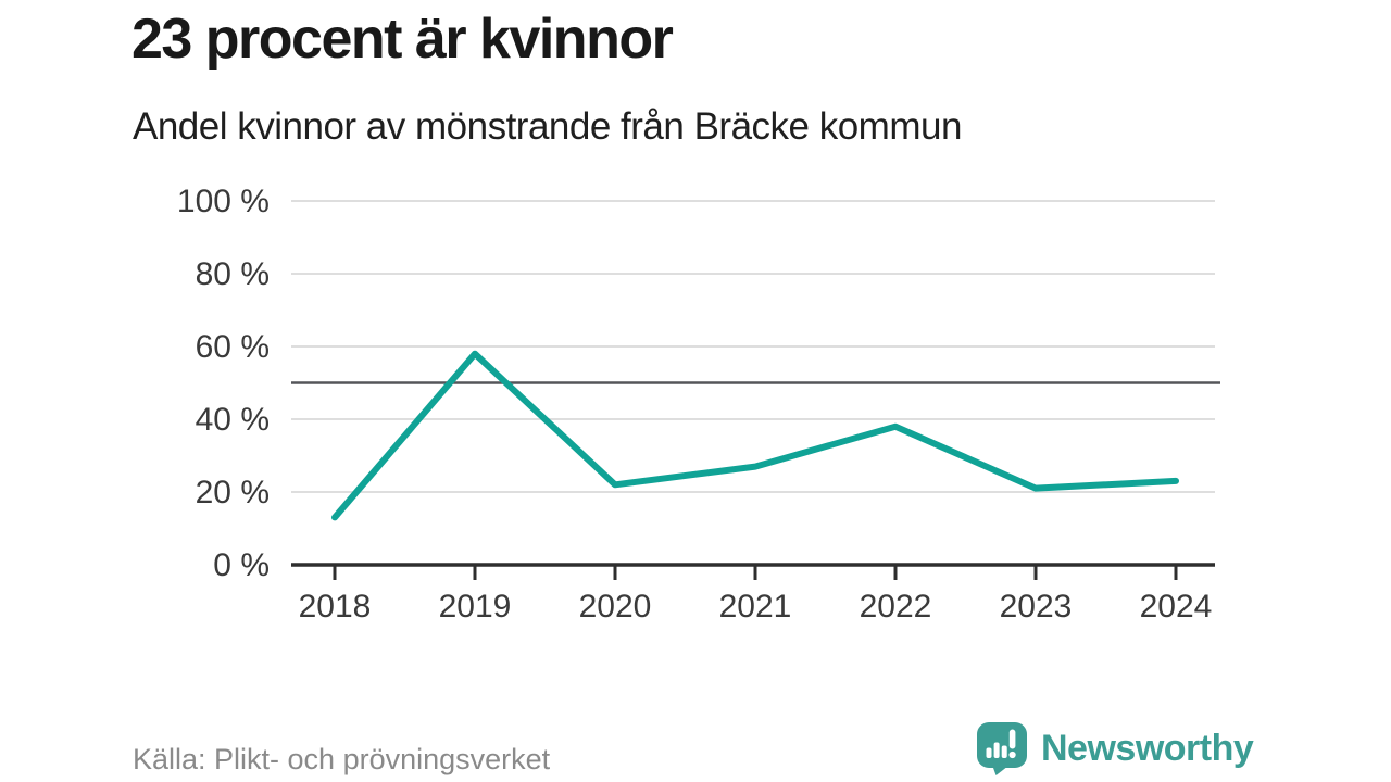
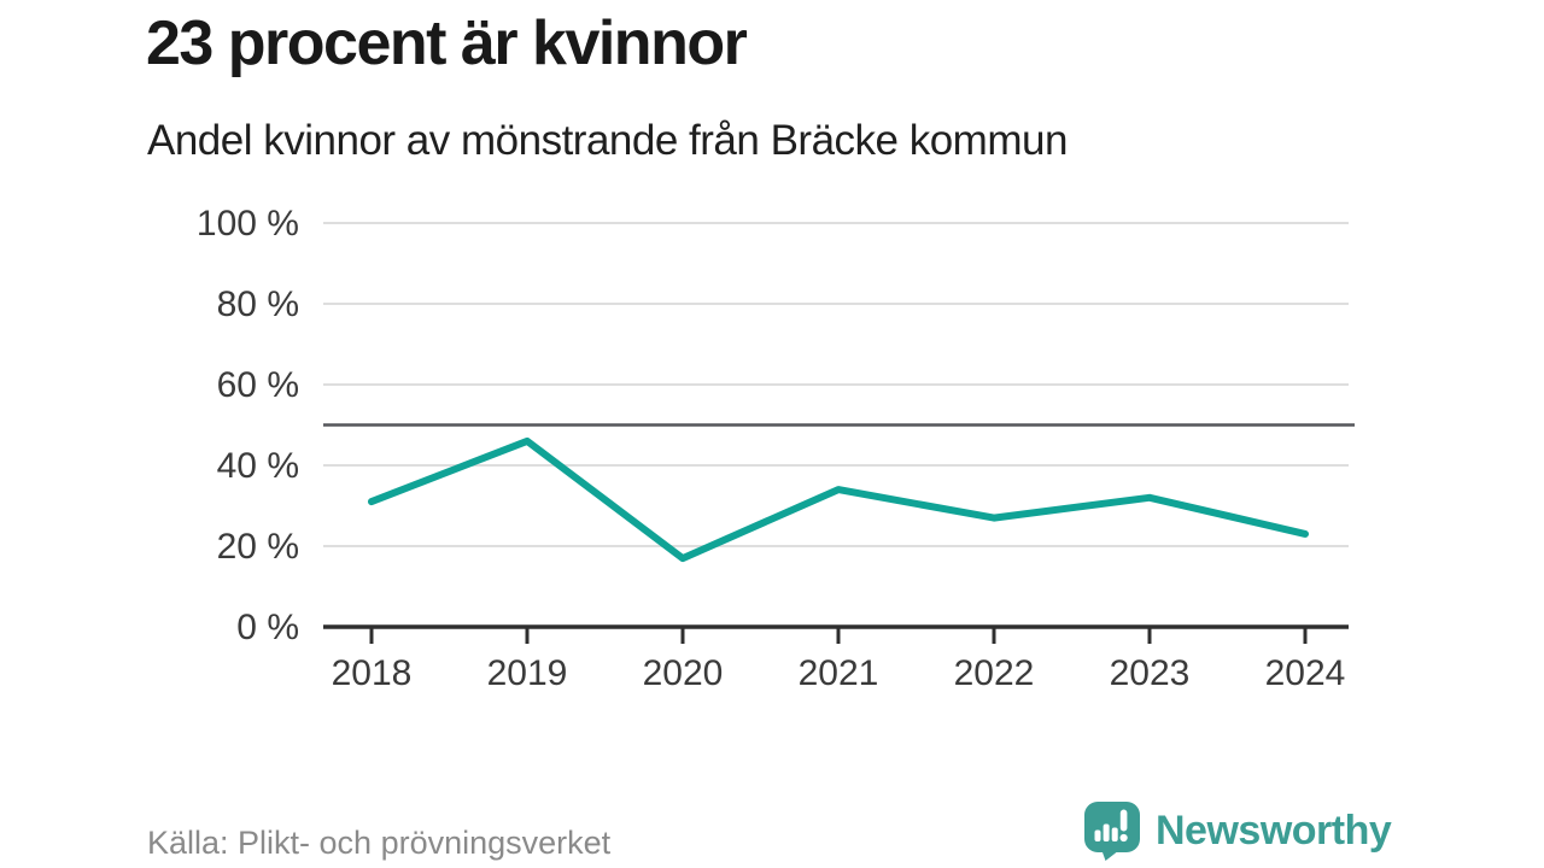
2018: 13% -> 31%
2019: 58% -> 46%
2020: 22% -> 17%
2021: 27% -> 34%
2022: 38% -> 27%
2023: 21% -> 32%
